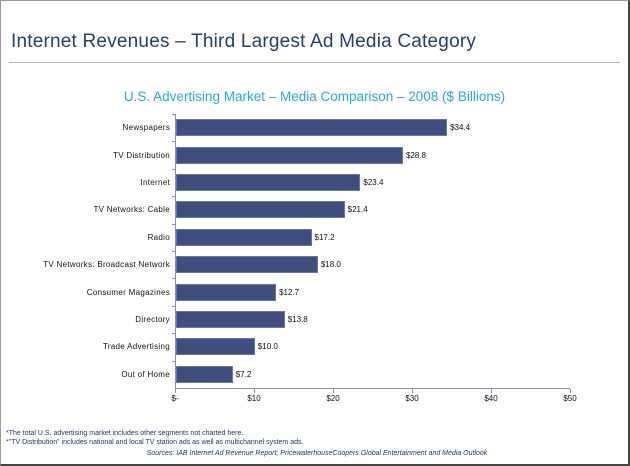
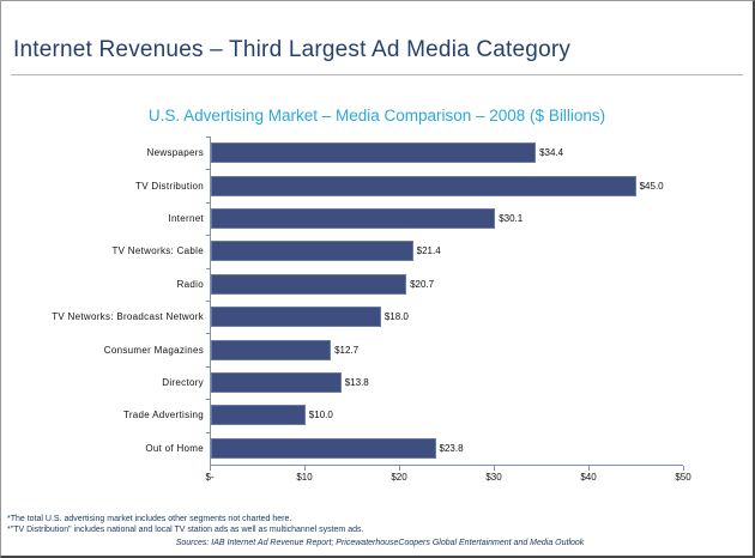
TV Distribution: $28.8 -> $45.0
Internet: $23.4 -> $30.1
Radio: $17.2 -> $20.7
Out of Home: $7.2 -> $23.8
